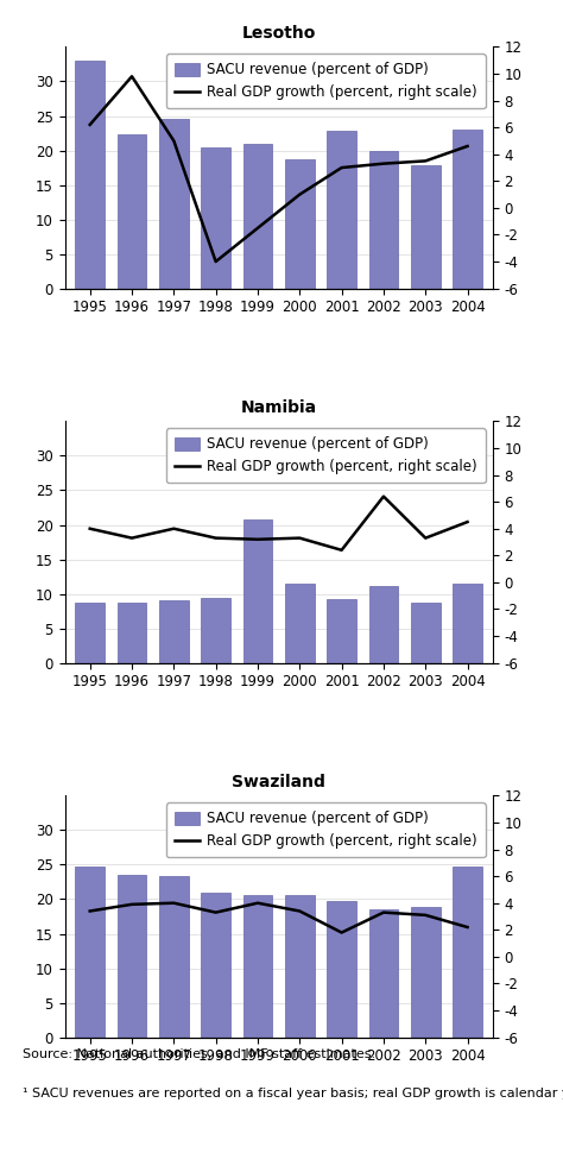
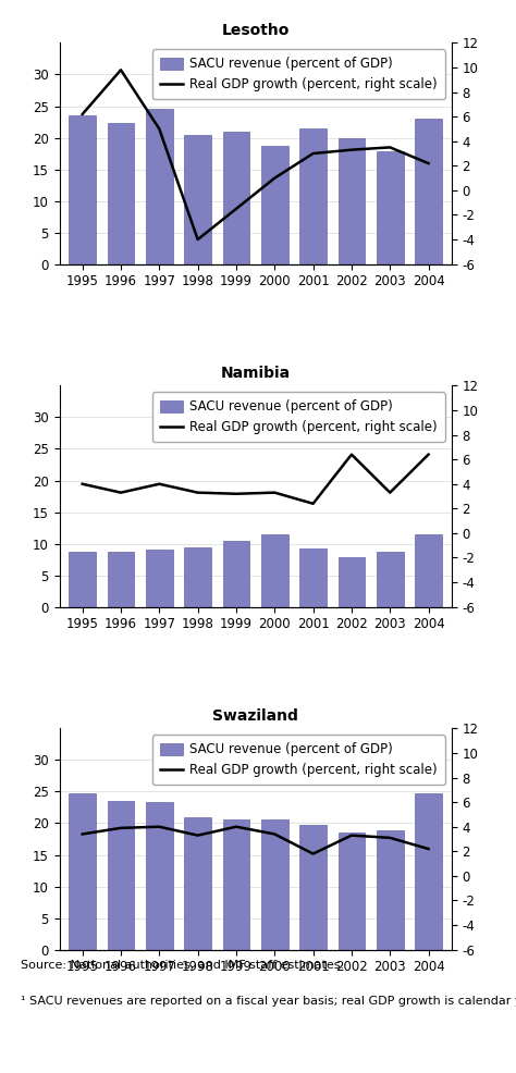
Lesotho/SACU revenue (percent of GDP)/1995: 33.0 -> 23.5
Lesotho/SACU revenue (percent of GDP)/2001: 22.8 -> 21.5
Lesotho/Real GDP growth (percent, right scale)/2004: 4.6 -> 2.2
Namibia/SACU revenue (percent of GDP)/1999: 20.8 -> 10.5
Namibia/SACU revenue (percent of GDP)/2002: 11.2 -> 7.9
Namibia/Real GDP growth (percent, right scale)/2004: 4.5 -> 6.4
